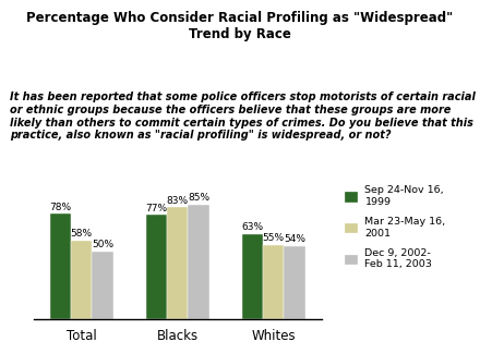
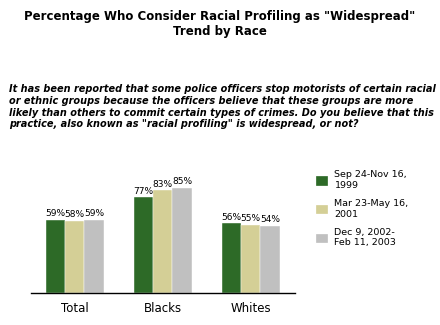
Sep 24-Nov 16, 1999/Total: 78% -> 59%
Dec 9, 2002- Feb 11, 2003/Total: 50% -> 59%
Sep 24-Nov 16, 1999/Whites: 63% -> 56%
